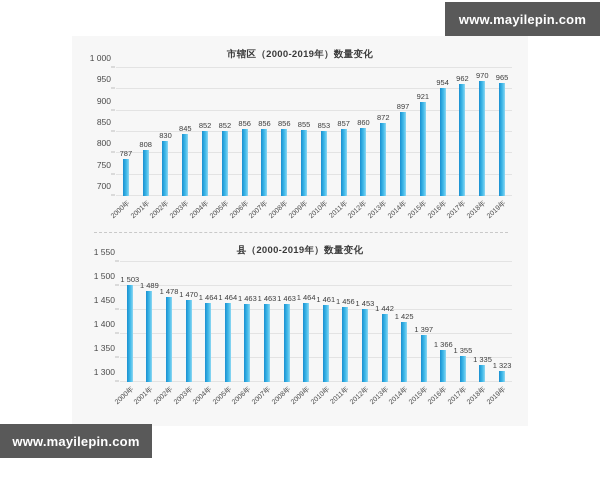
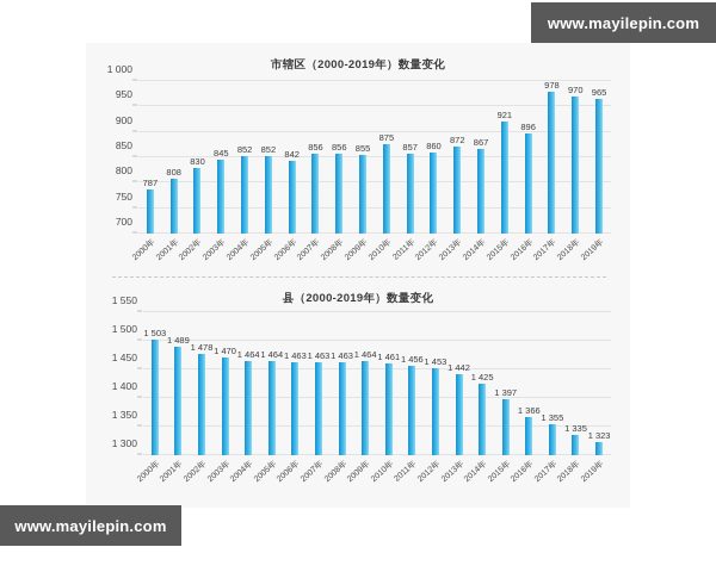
市辖区（2000-2019年）数量变化/2006年: 856 -> 842
市辖区（2000-2019年）数量变化/2010年: 853 -> 875
市辖区（2000-2019年）数量变化/2014年: 897 -> 867
市辖区（2000-2019年）数量变化/2016年: 954 -> 896
市辖区（2000-2019年）数量变化/2017年: 962 -> 978
